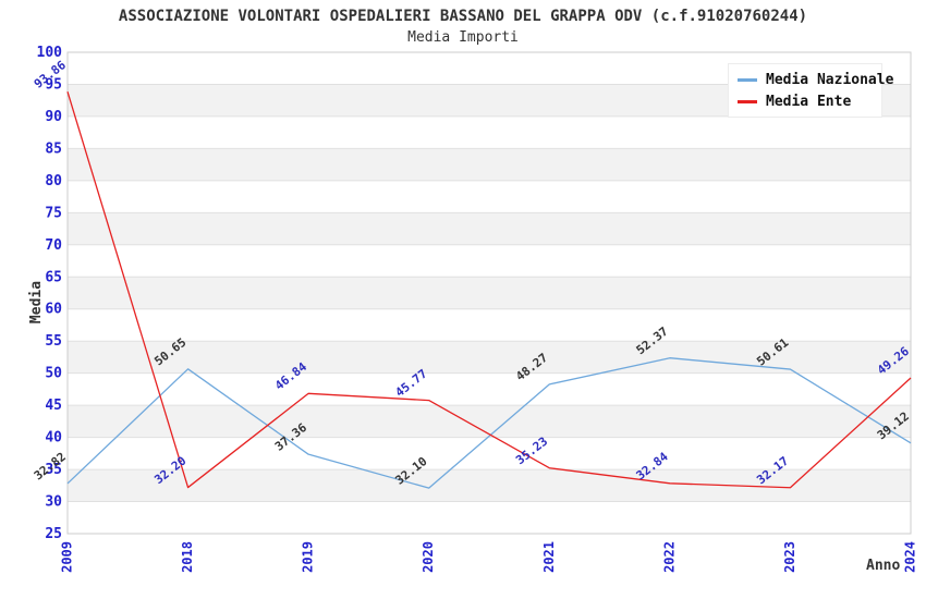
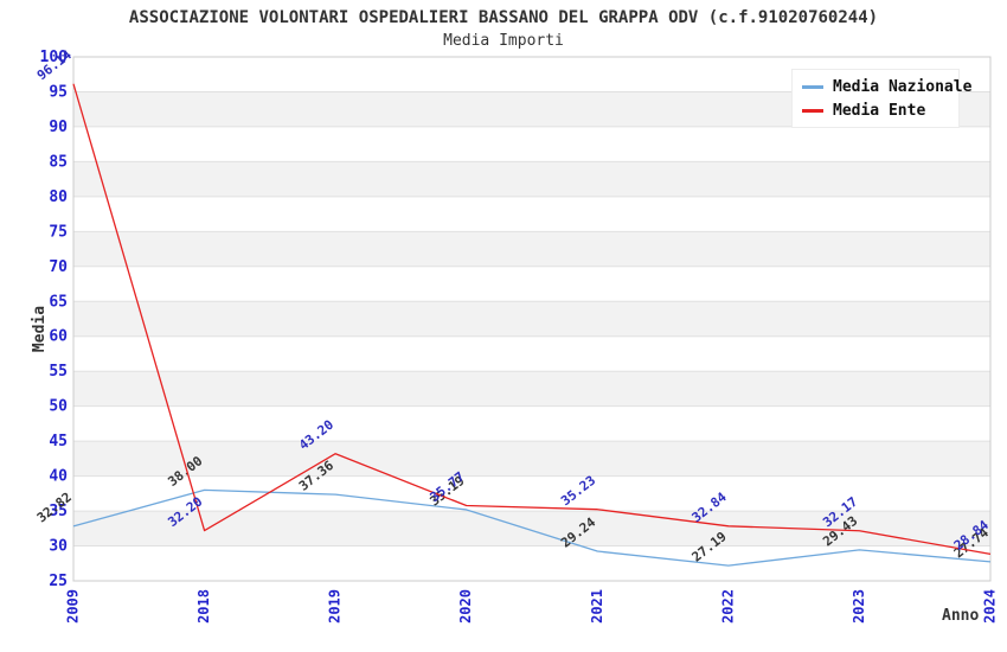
Media Ente/2009: 93.86 -> 96.14
Media Nazionale/2018: 50.65 -> 38.00
Media Ente/2019: 46.84 -> 43.20
Media Nazionale/2020: 32.10 -> 35.19
Media Ente/2020: 45.77 -> 35.77
Media Nazionale/2021: 48.27 -> 29.24
Media Nazionale/2022: 52.37 -> 27.19
Media Nazionale/2023: 50.61 -> 29.43
Media Nazionale/2024: 39.12 -> 27.74
Media Ente/2024: 49.26 -> 28.84
